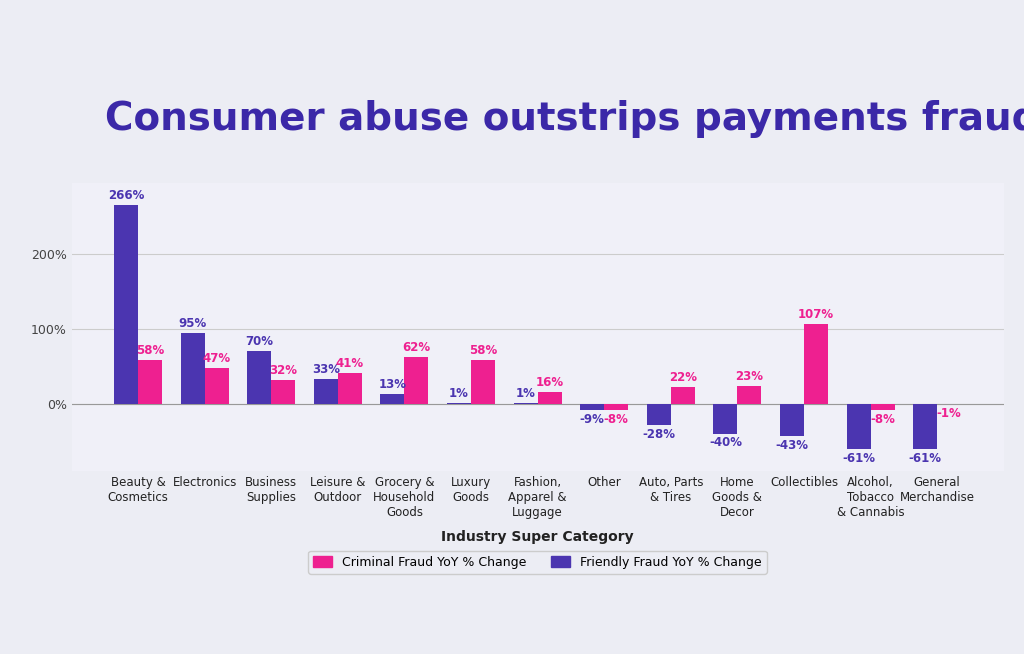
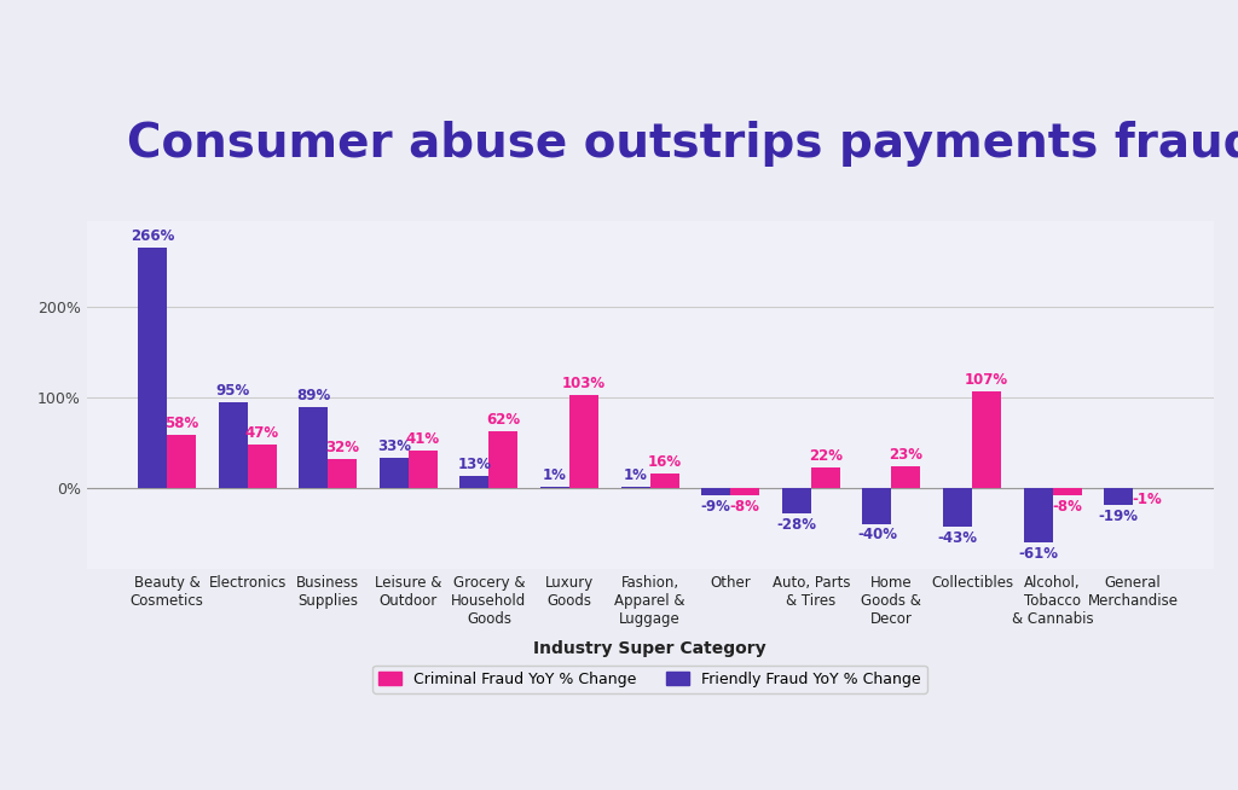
Friendly Fraud YoY % Change/Business Supplies: 70% -> 89%
Criminal Fraud YoY % Change/Luxury Goods: 58% -> 103%
Friendly Fraud YoY % Change/General Merchandise: -61% -> -19%
